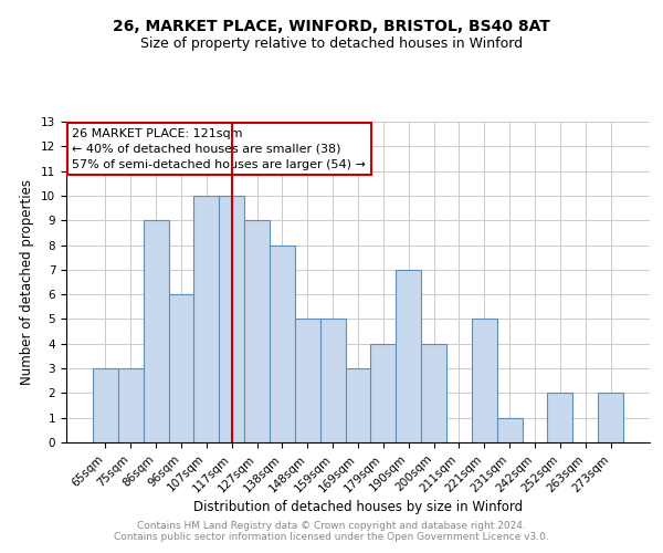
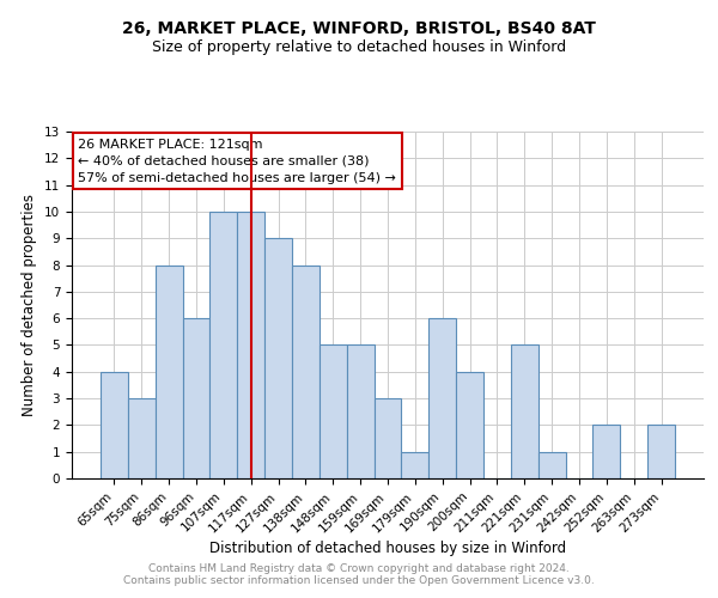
65sqm: 3 -> 4
86sqm: 9 -> 8
179sqm: 4 -> 1
190sqm: 7 -> 6
